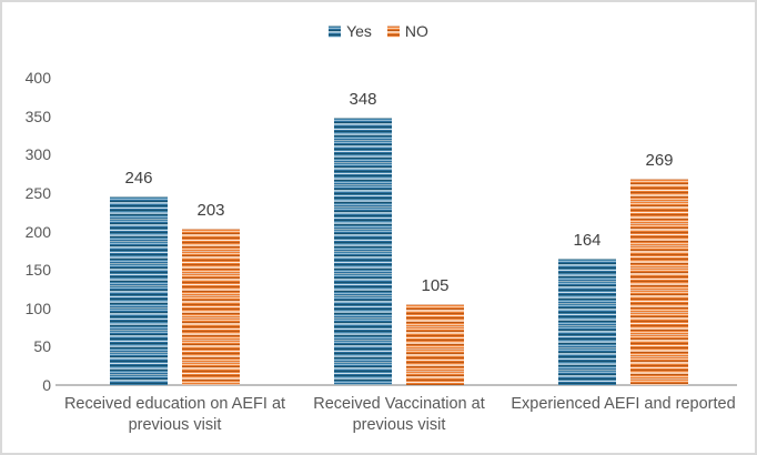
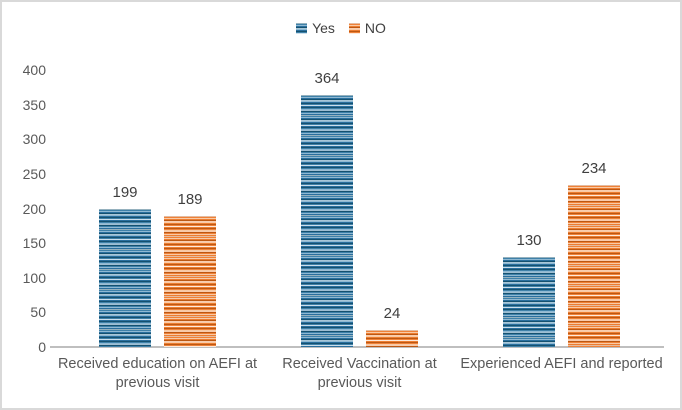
Yes/Received education on AEFI at previous visit: 246 -> 199
NO/Received education on AEFI at previous visit: 203 -> 189
Yes/Received Vaccination at previous visit: 348 -> 364
NO/Received Vaccination at previous visit: 105 -> 24
Yes/Experienced AEFI and reported: 164 -> 130
NO/Experienced AEFI and reported: 269 -> 234
